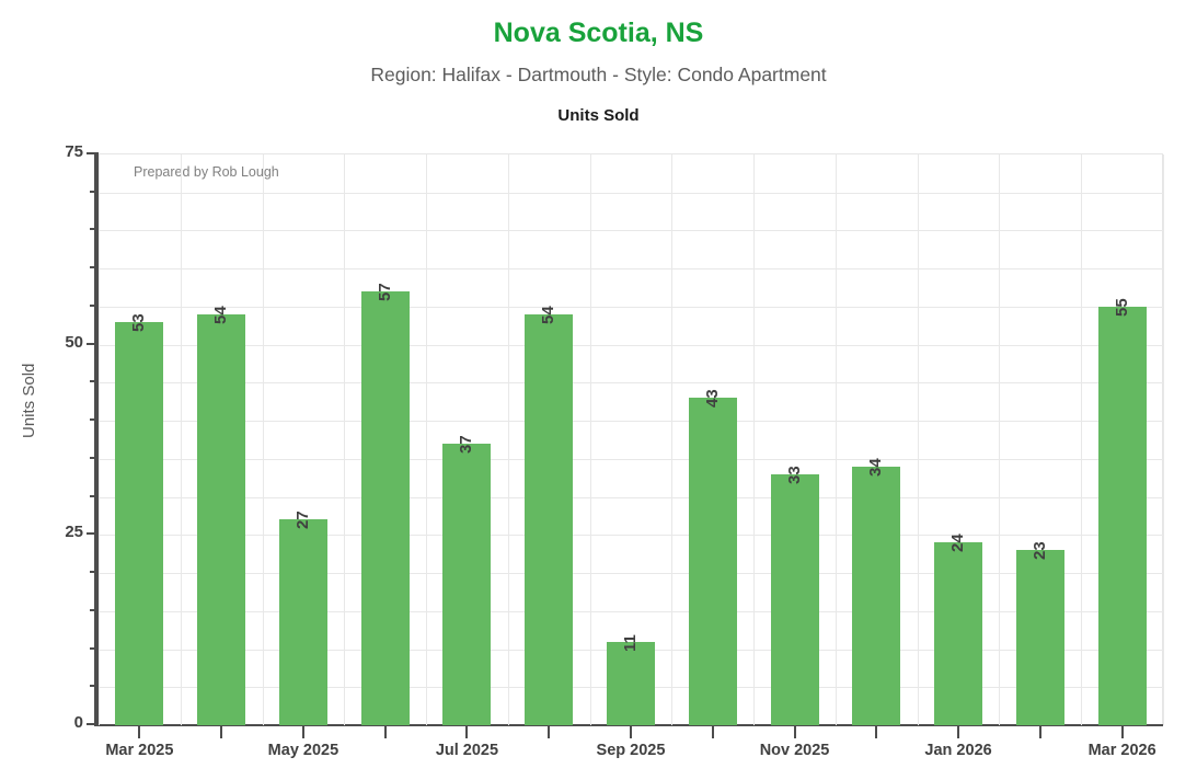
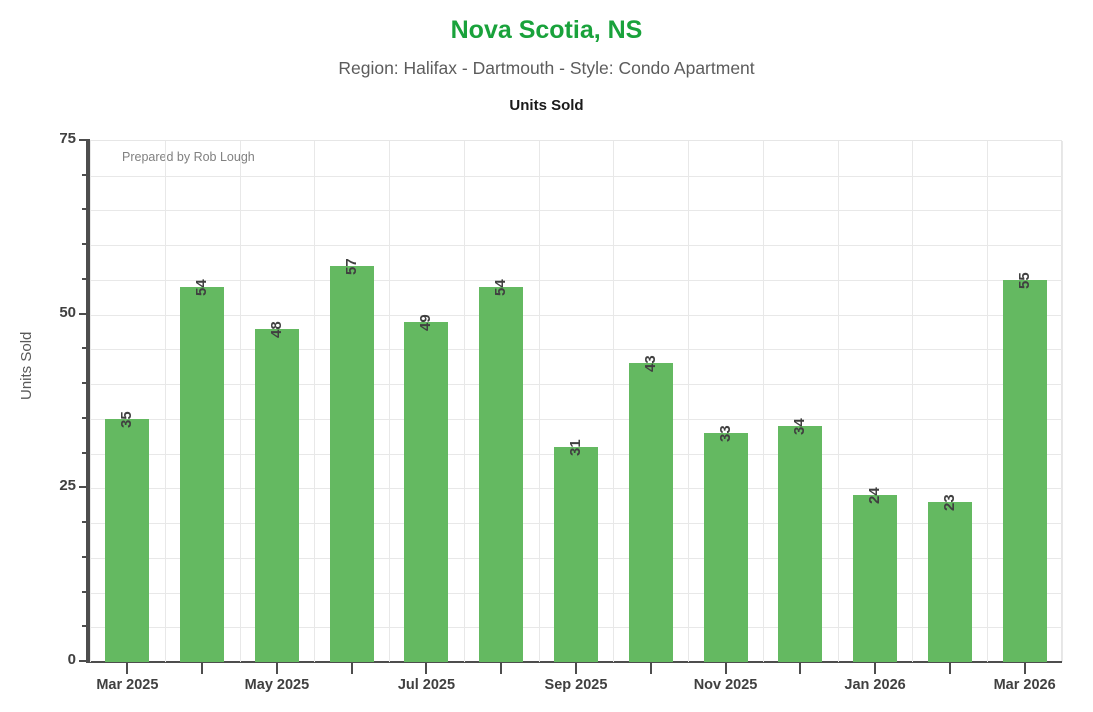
Mar 2025: 53 -> 35
May 2025: 27 -> 48
Jul 2025: 37 -> 49
Sep 2025: 11 -> 31
